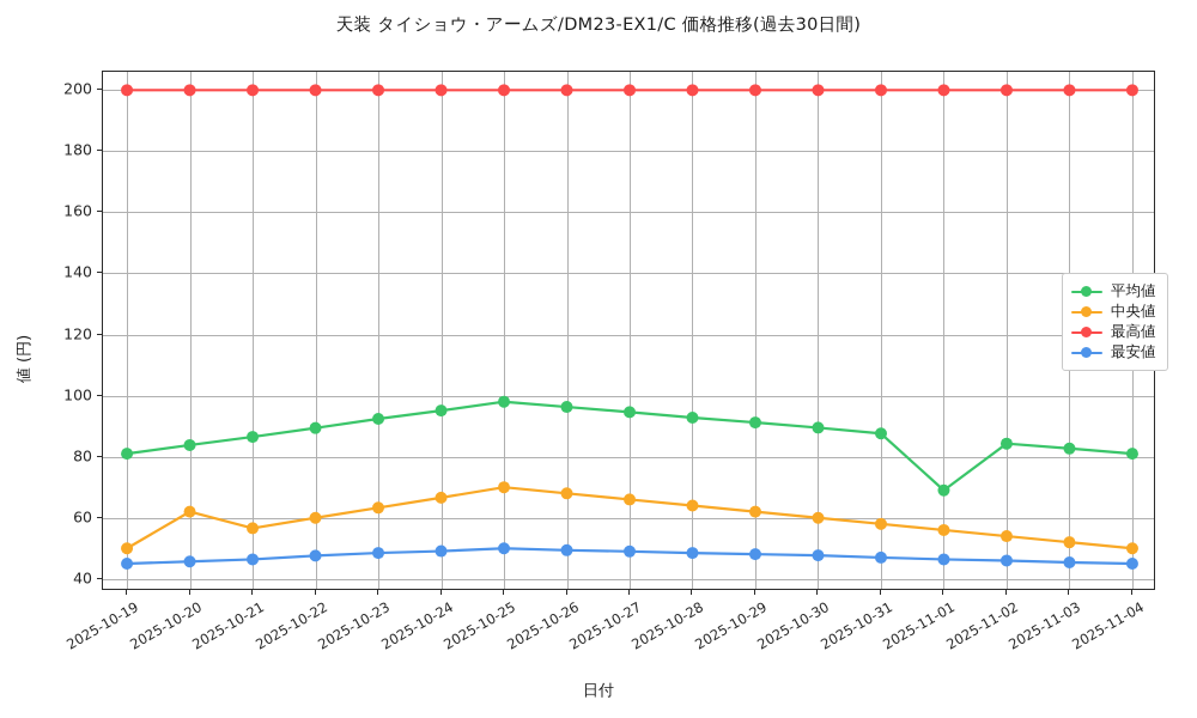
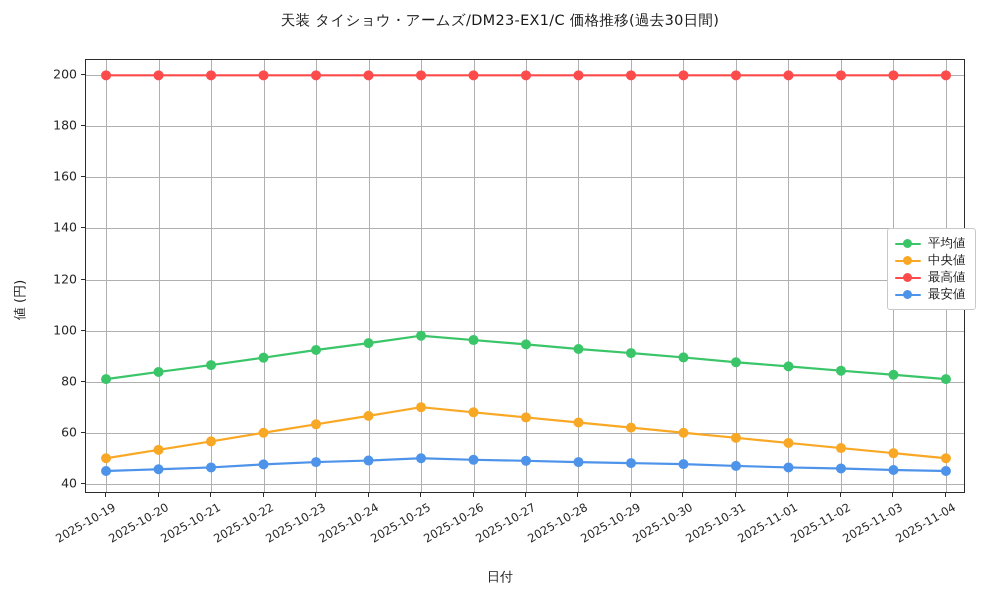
中央値/2025-10-20: 62 -> 53
平均値/2025-11-01: 69 -> 86
